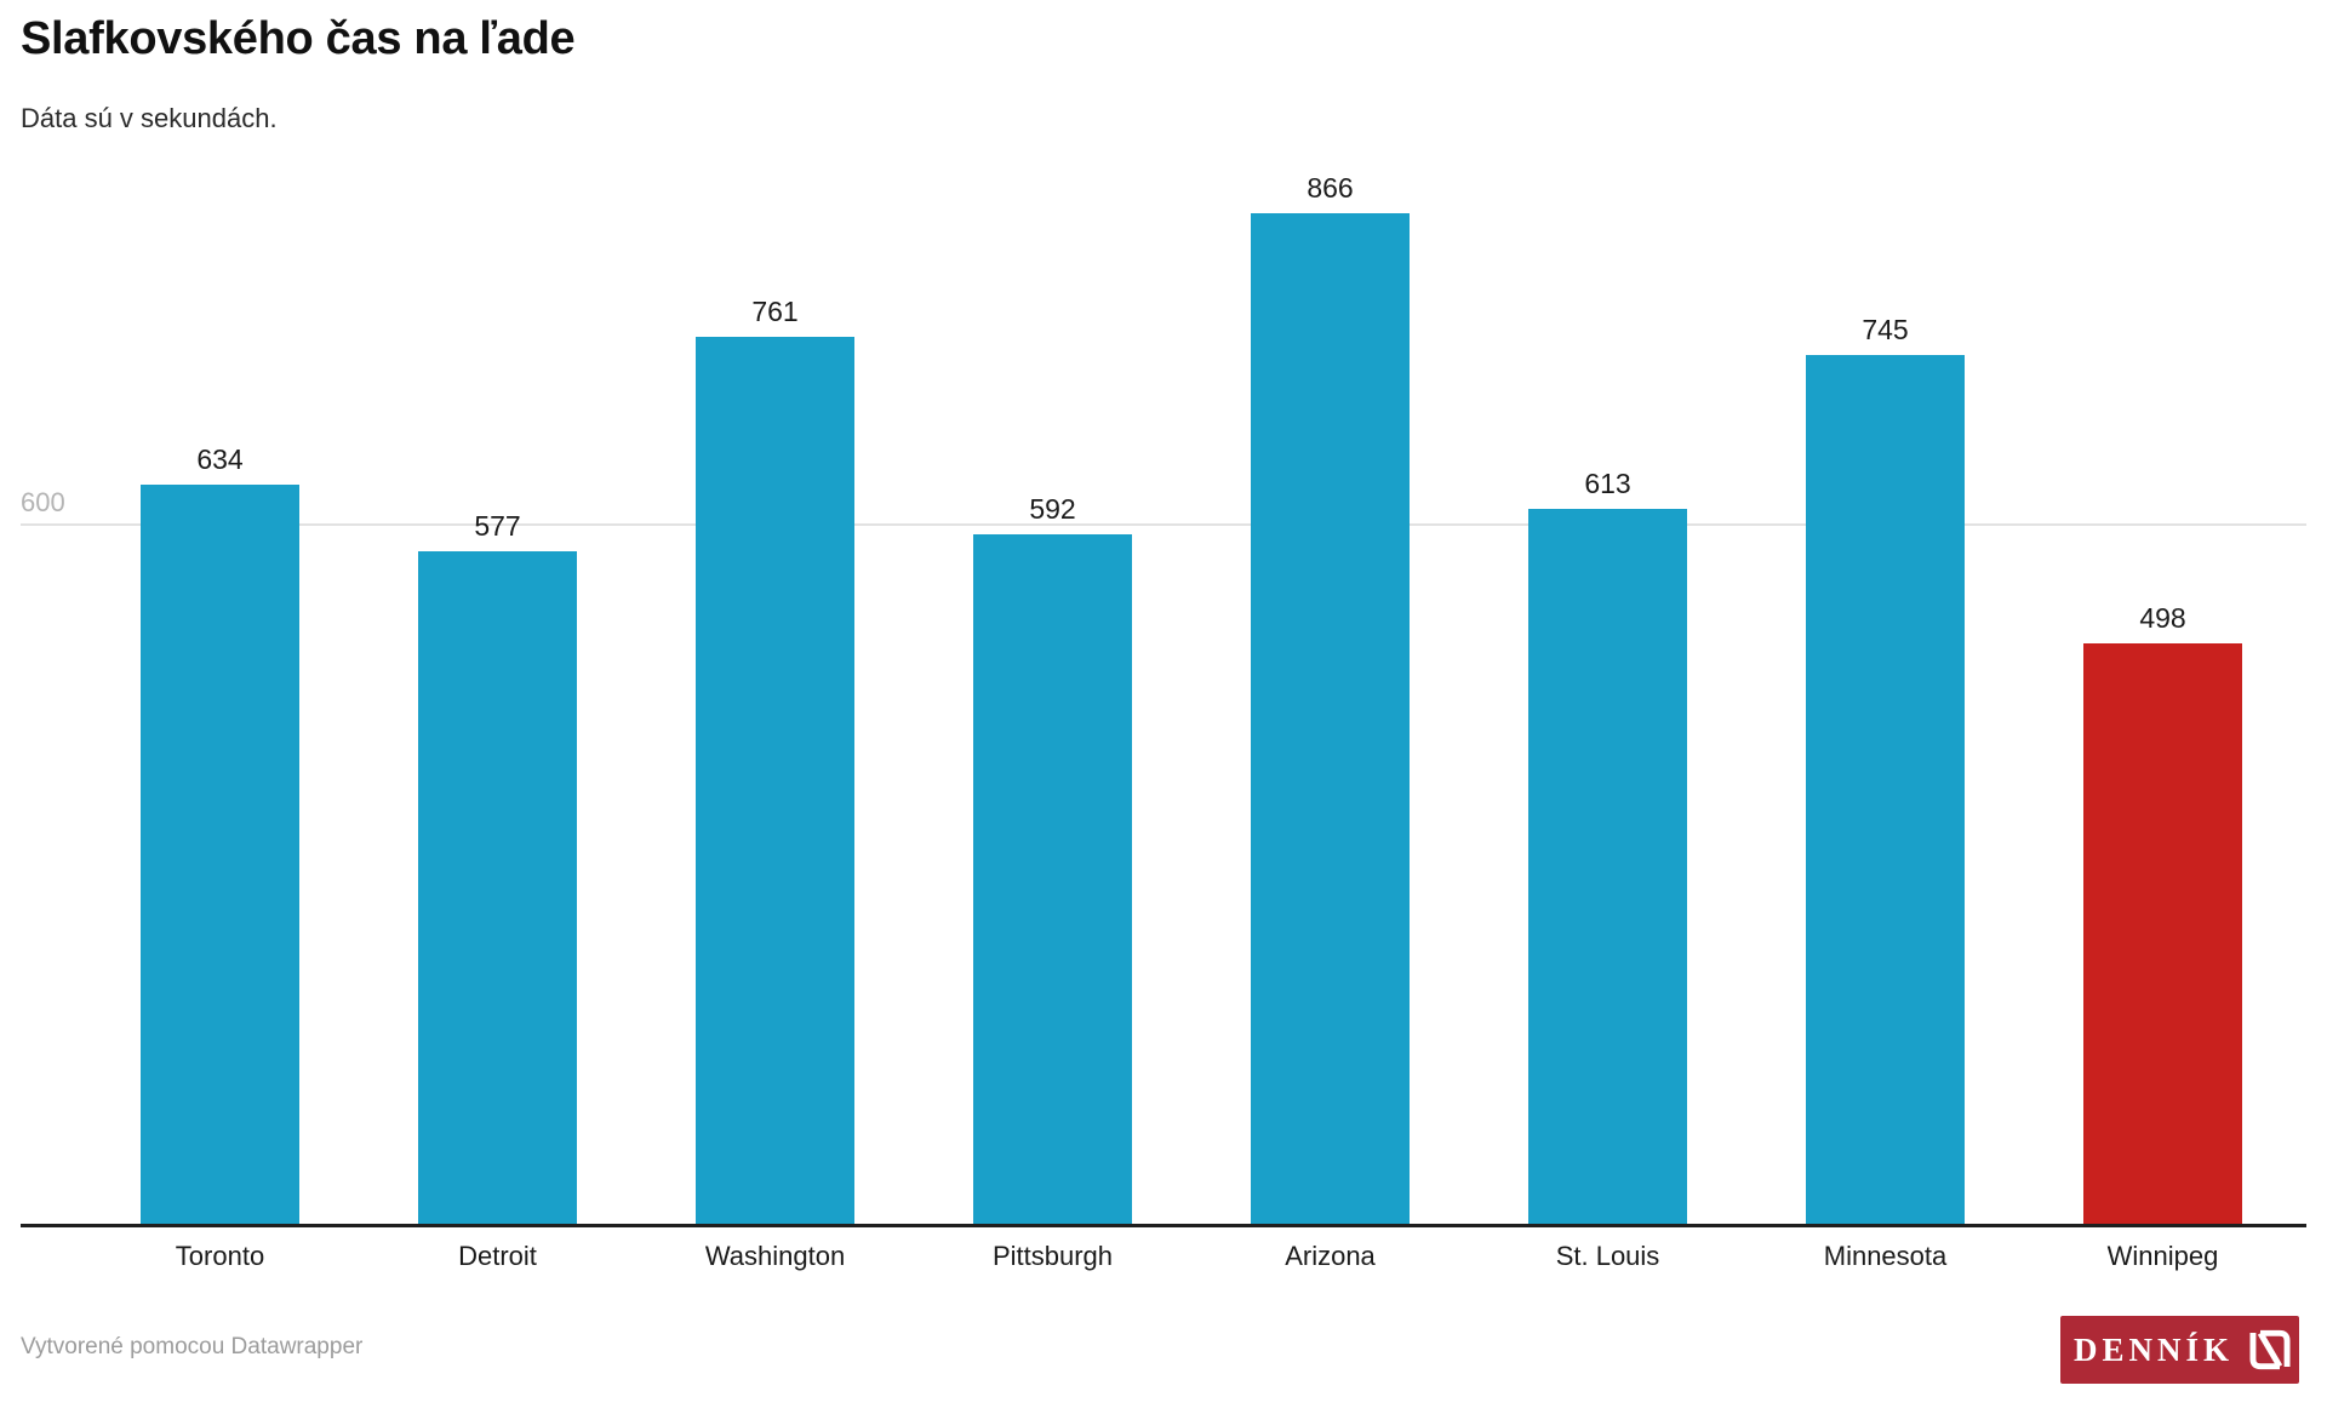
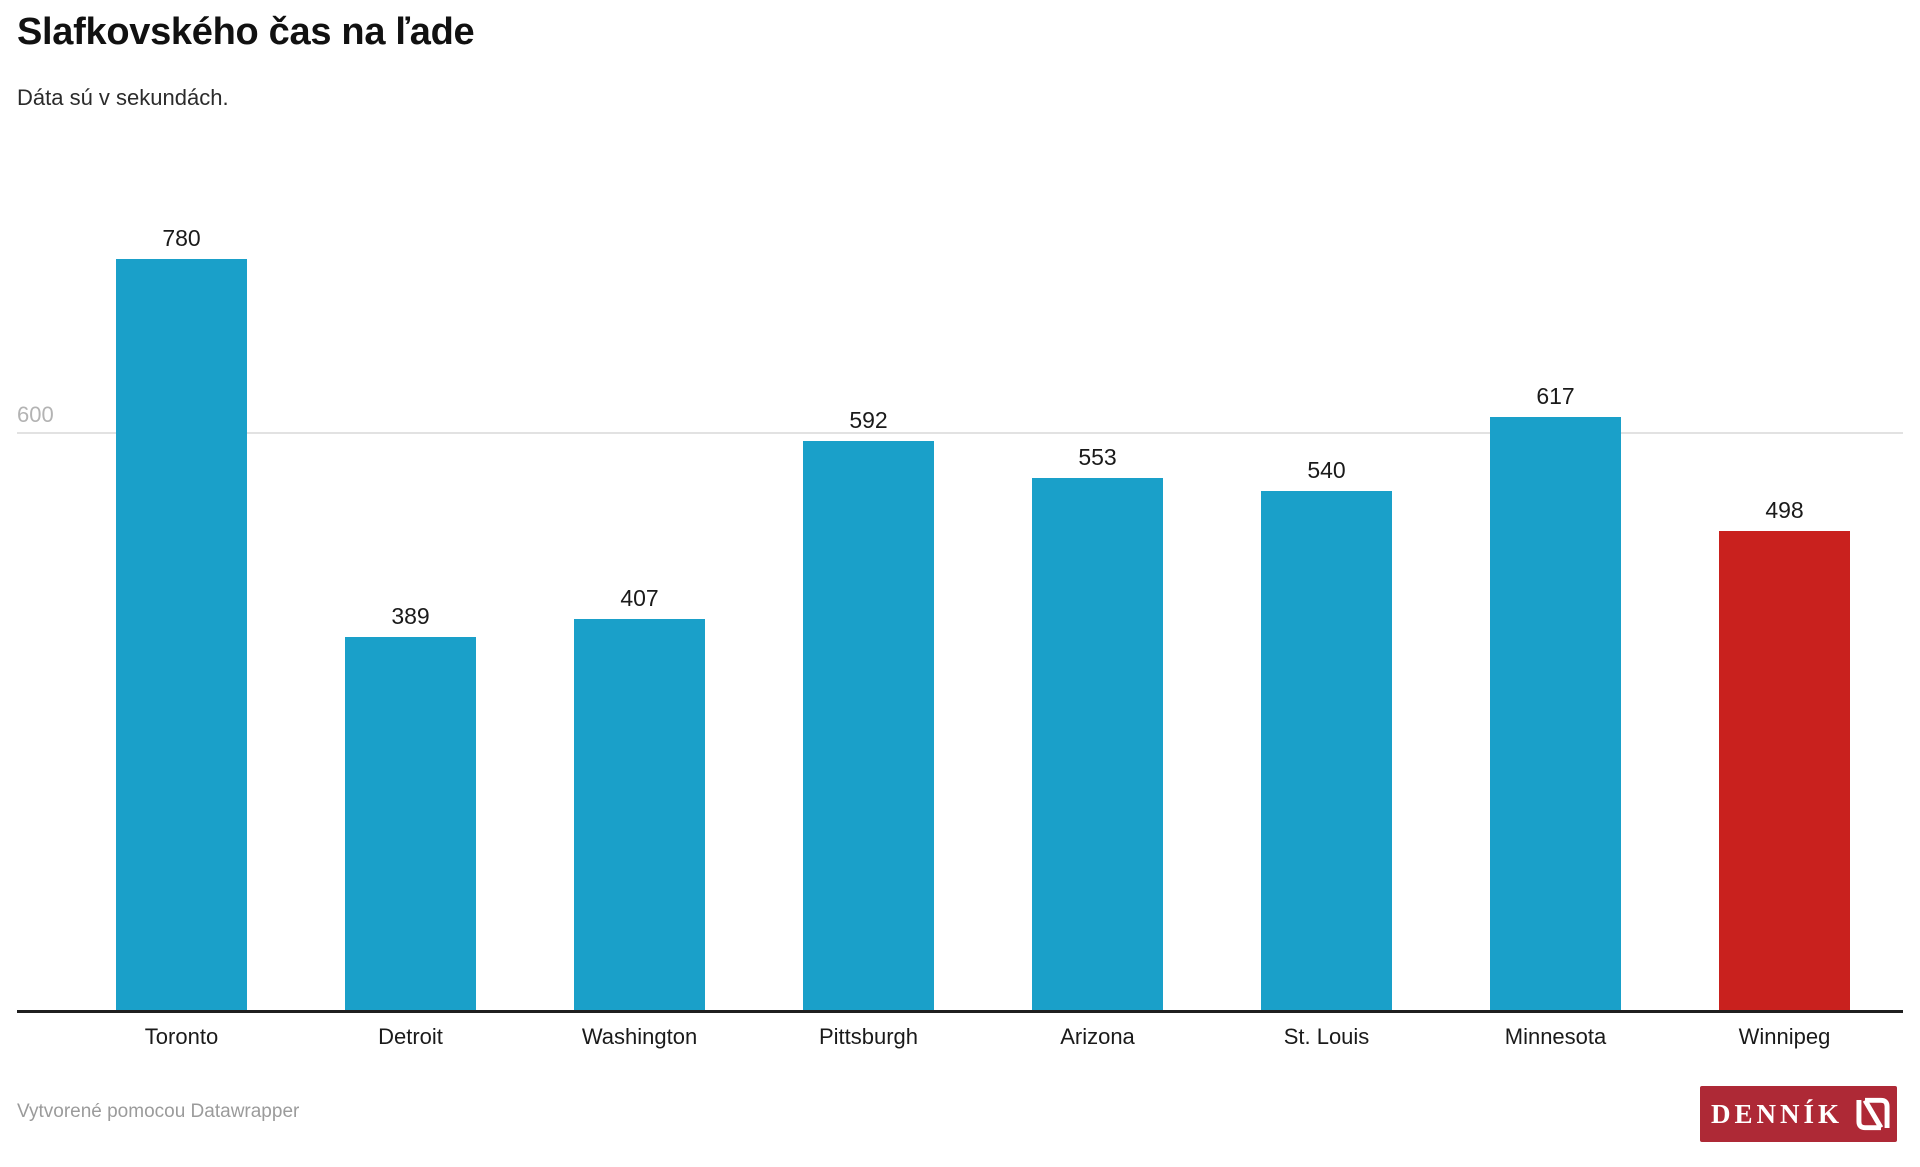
Toronto: 634 -> 780
Detroit: 577 -> 389
Washington: 761 -> 407
Arizona: 866 -> 553
St. Louis: 613 -> 540
Minnesota: 745 -> 617
